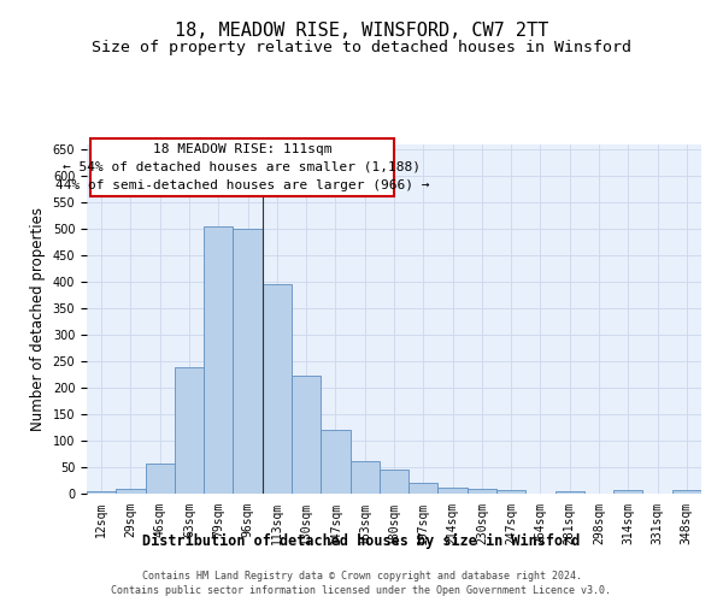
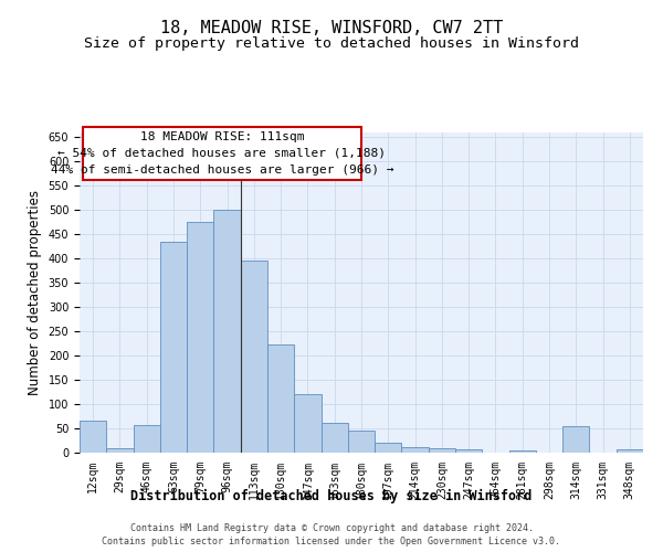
12sqm: 4 -> 65
63sqm: 238 -> 435
79sqm: 505 -> 475
314sqm: 6 -> 55
